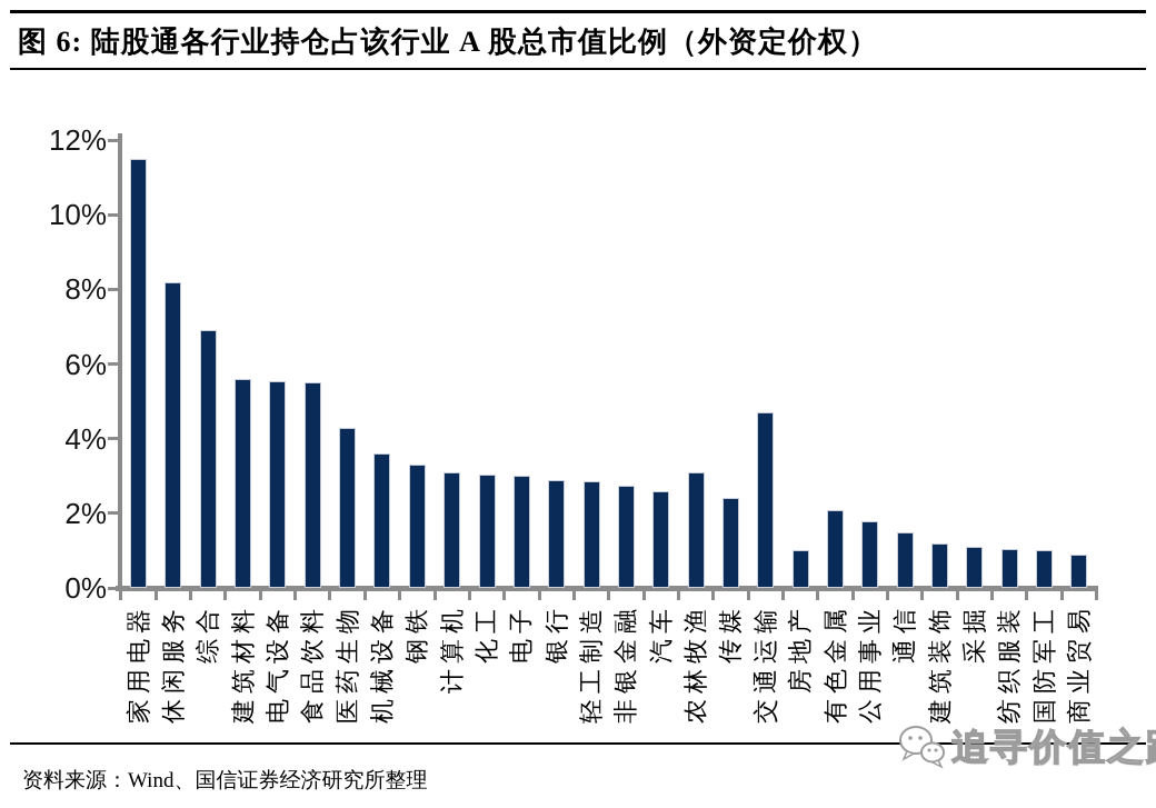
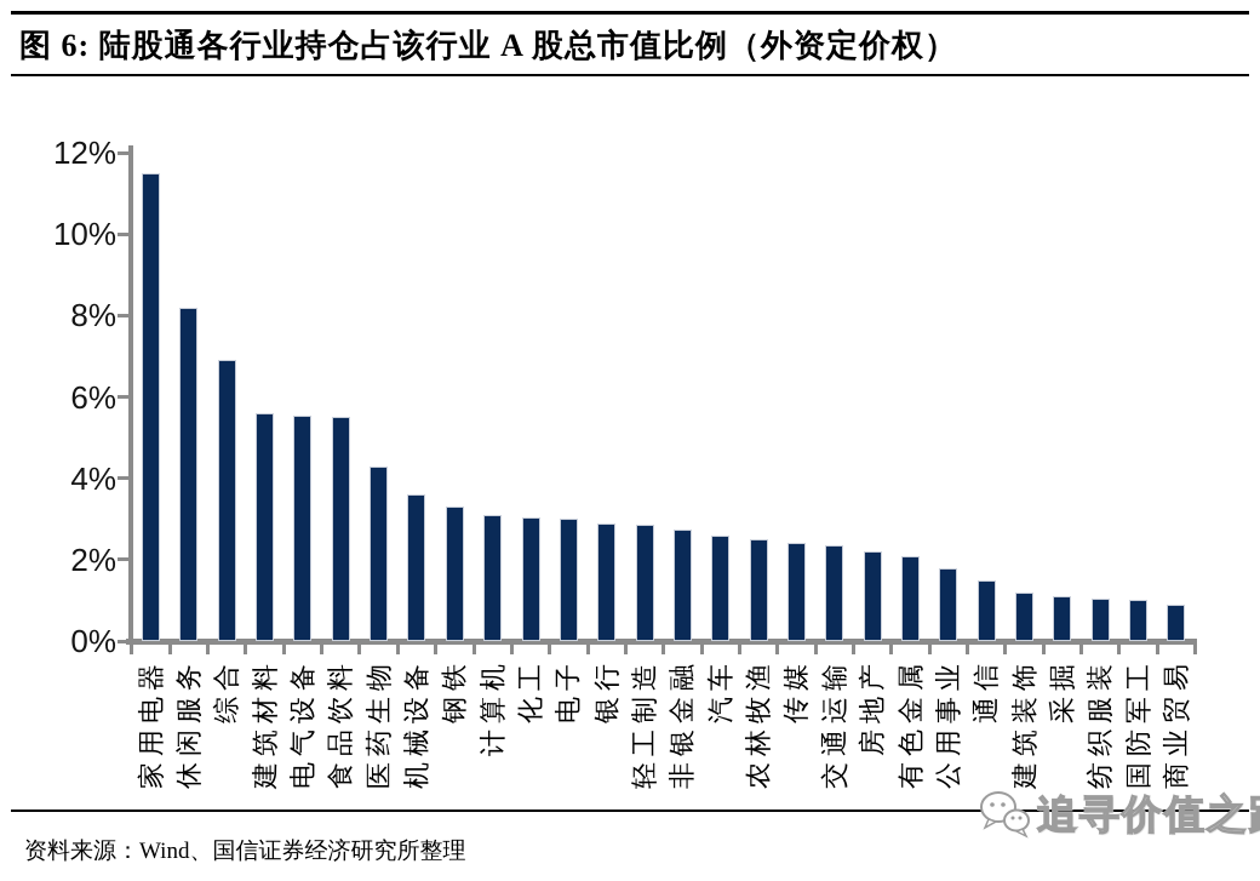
农林牧渔: 3.1% -> 2.5%
交通运输: 4.7% -> 2.4%
房地产: 1.0% -> 2.2%
